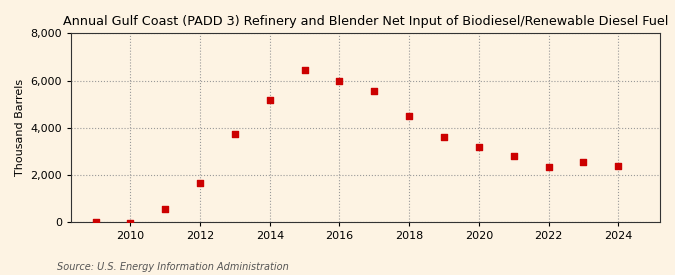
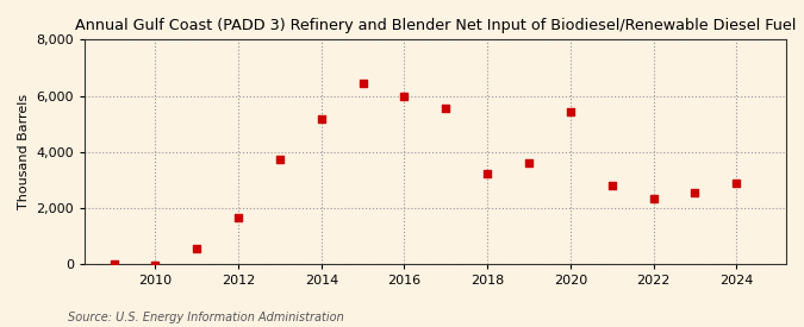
2018: 4,500 -> 3,250
2020: 3,200 -> 5,450
2024: 2,400 -> 2,900
